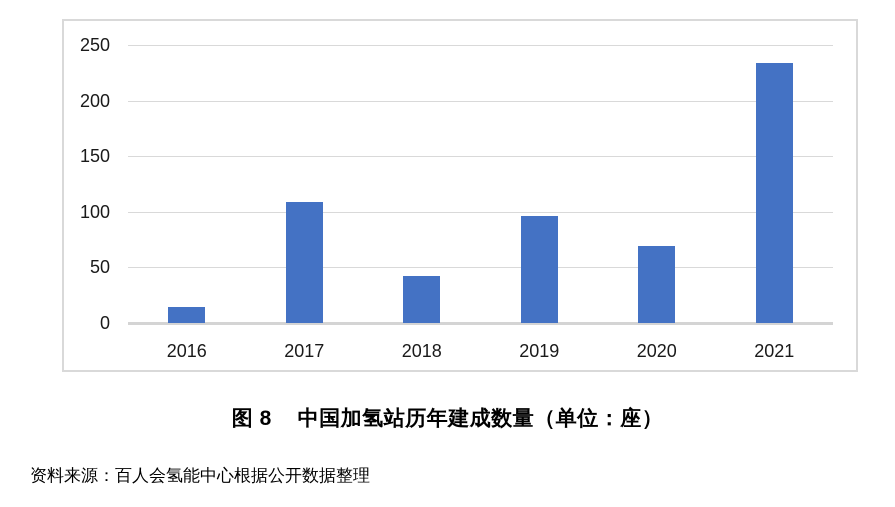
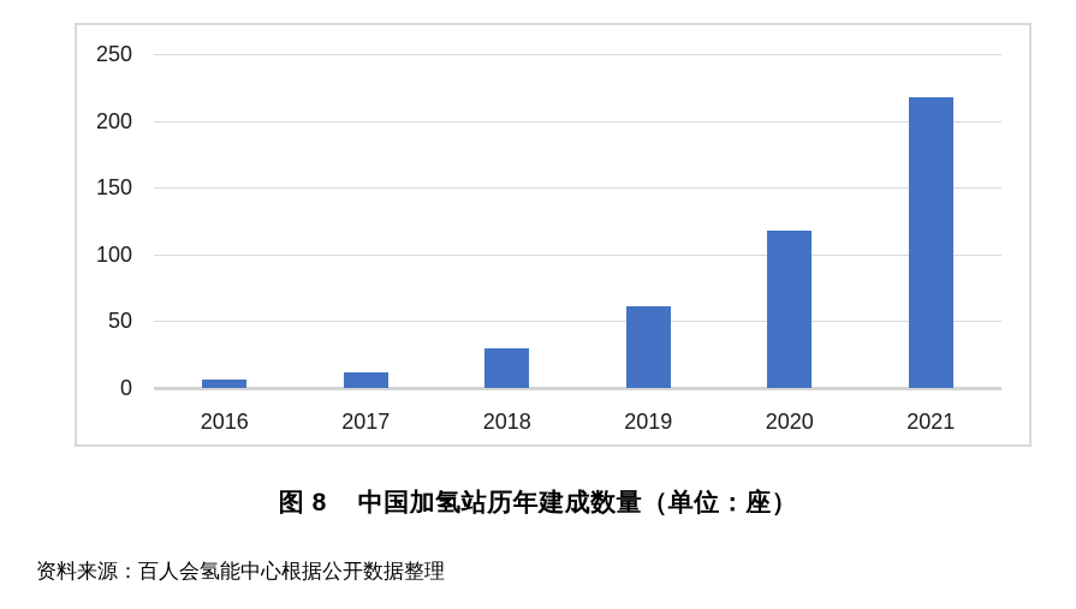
2016: 14 -> 6
2017: 109 -> 12
2018: 42 -> 30
2019: 96 -> 61
2020: 69 -> 118
2021: 234 -> 218
